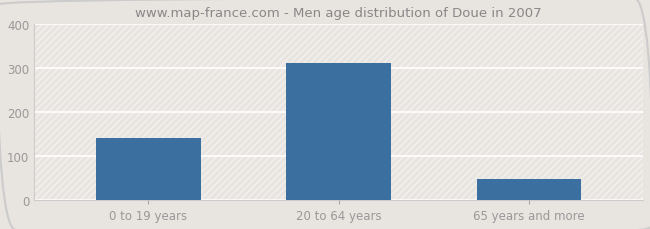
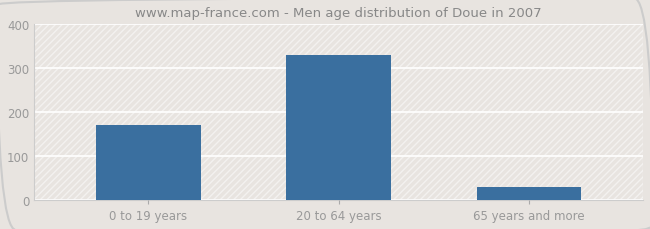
0 to 19 years: 142 -> 170
20 to 64 years: 311 -> 330
65 years and more: 47 -> 30
